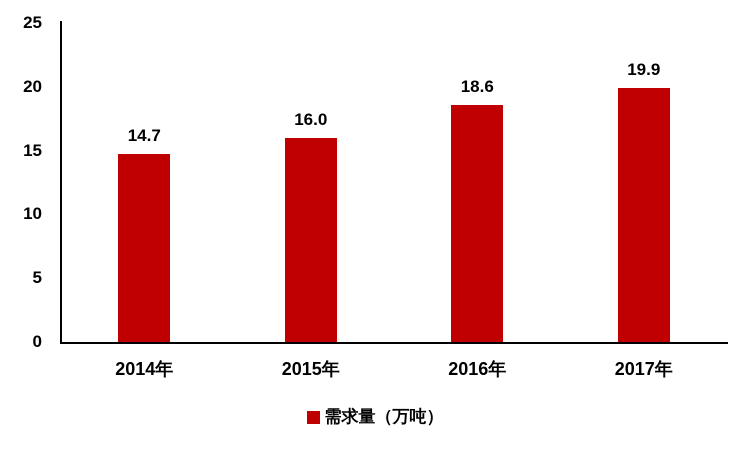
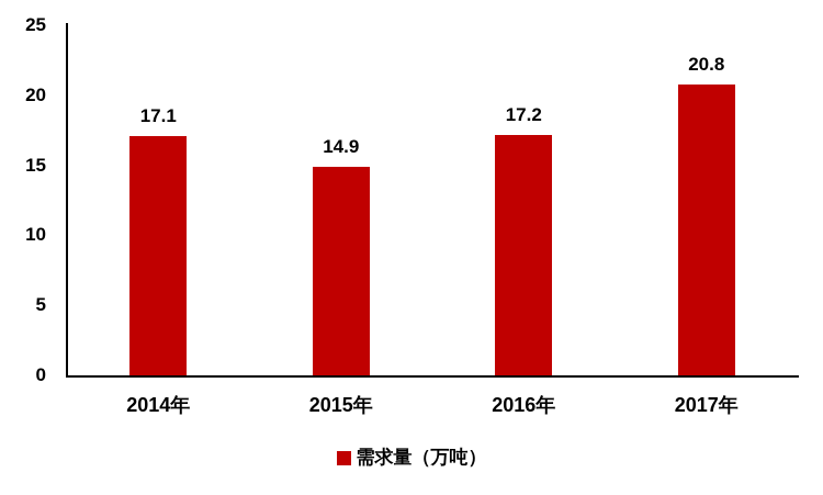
2014年: 14.7 -> 17.1
2015年: 16.0 -> 14.9
2016年: 18.6 -> 17.2
2017年: 19.9 -> 20.8
